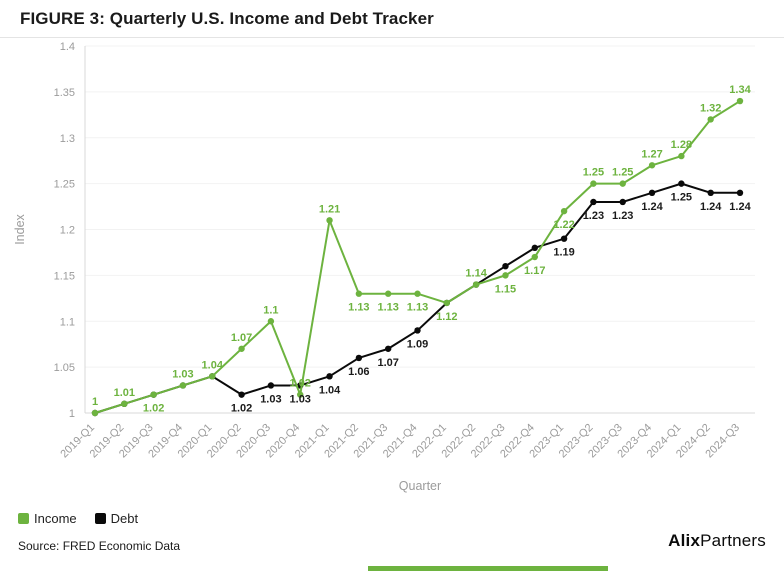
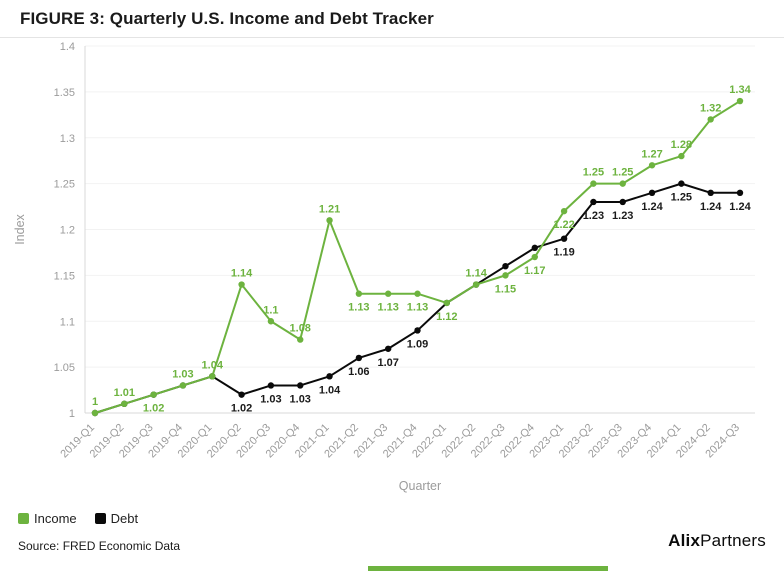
Income/2020-Q2: 1.07 -> 1.14
Income/2020-Q4: 1.02 -> 1.08
